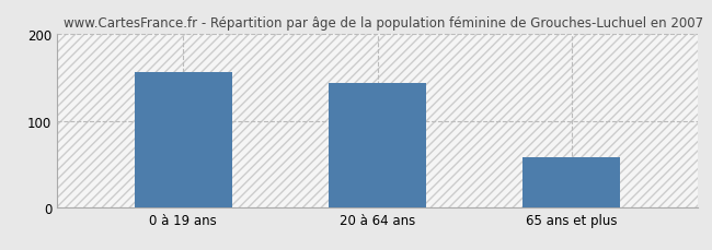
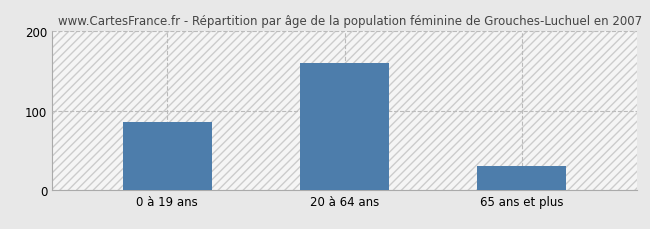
0 à 19 ans: 156 -> 85
20 à 64 ans: 144 -> 160
65 ans et plus: 58 -> 30
